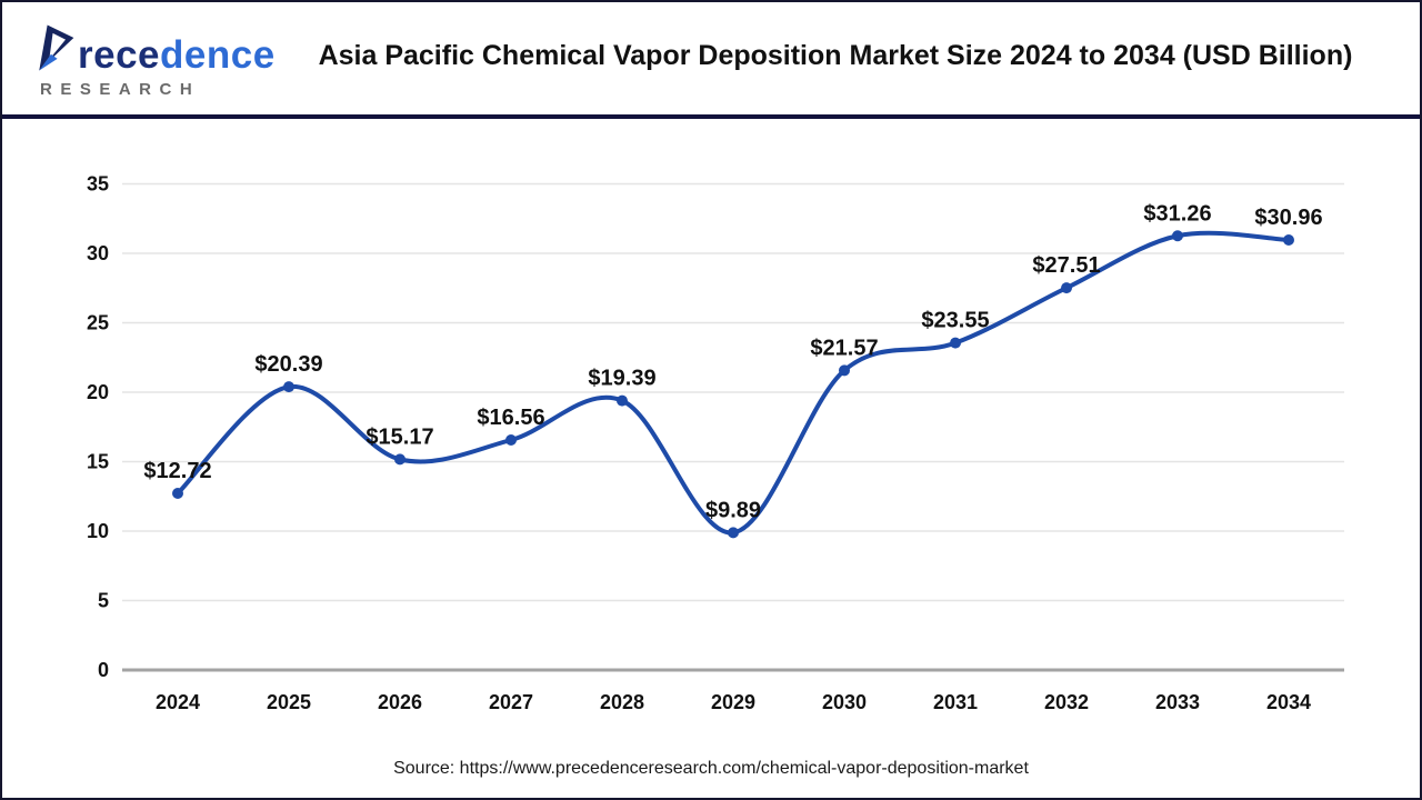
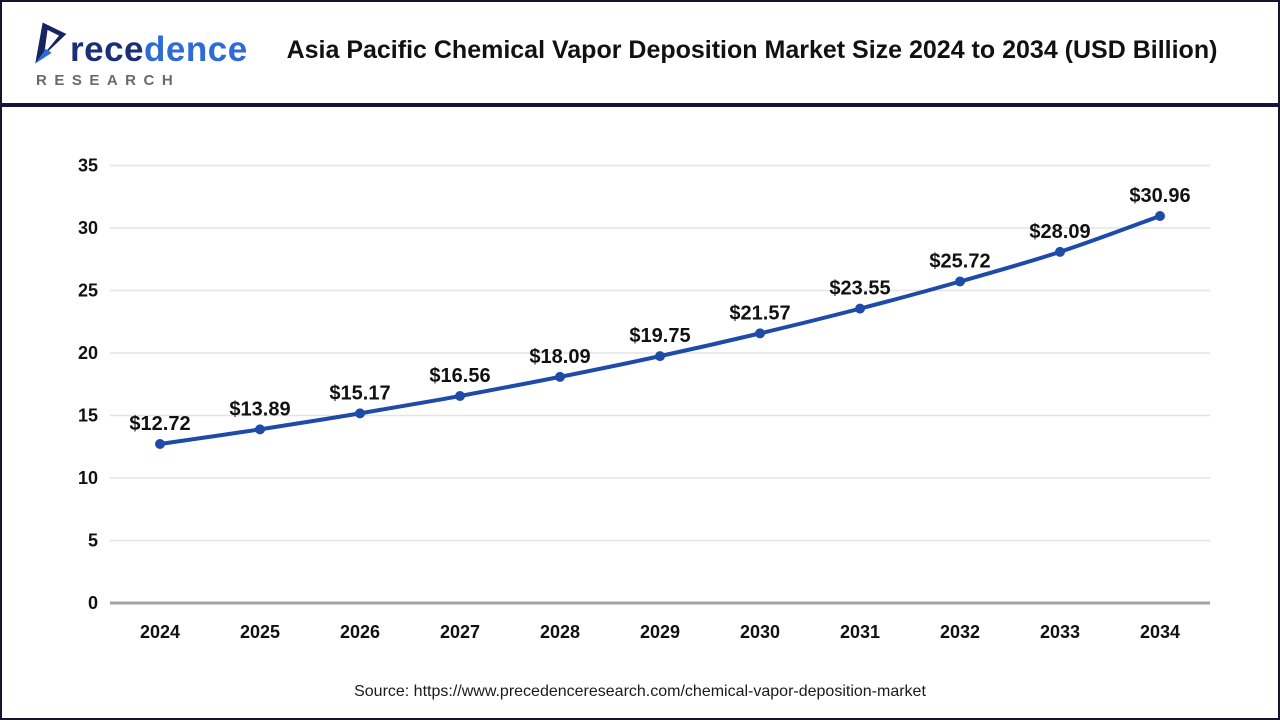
2025: $20.39 -> $13.89
2028: $19.39 -> $18.09
2029: $9.89 -> $19.75
2032: $27.51 -> $25.72
2033: $31.26 -> $28.09
